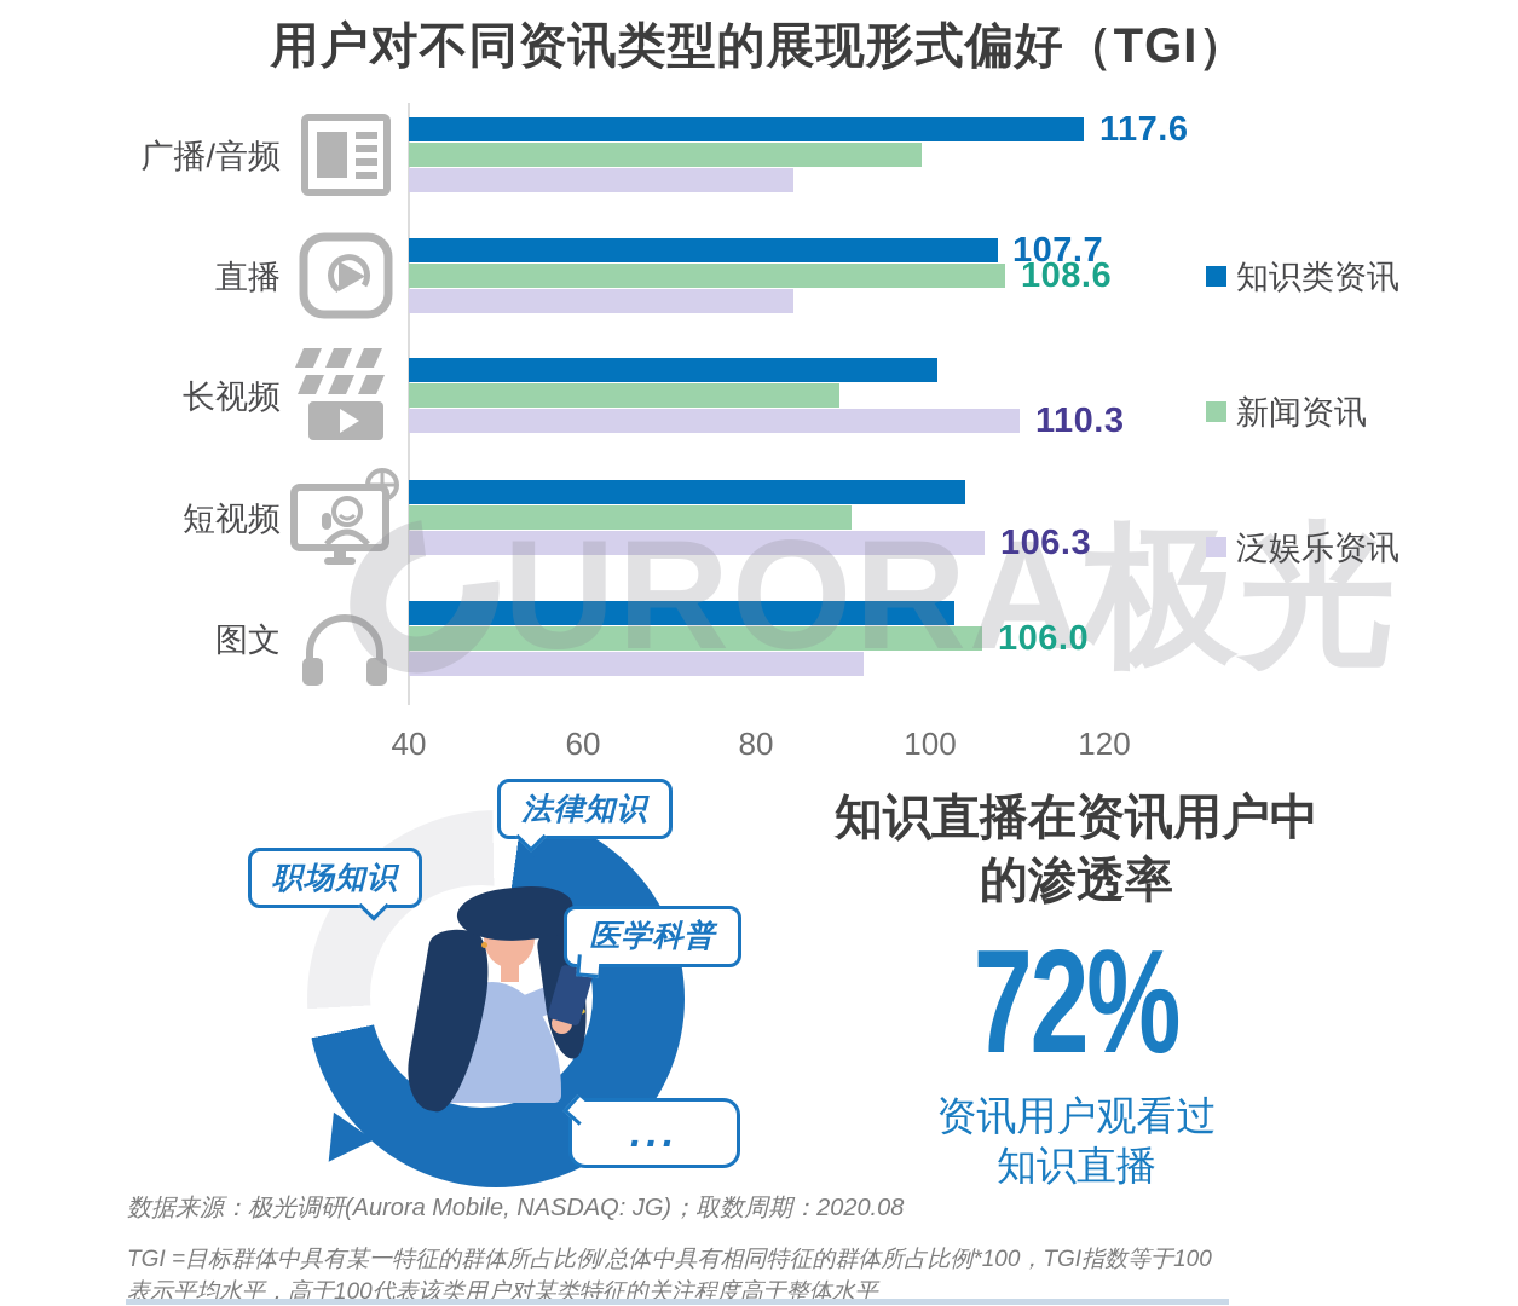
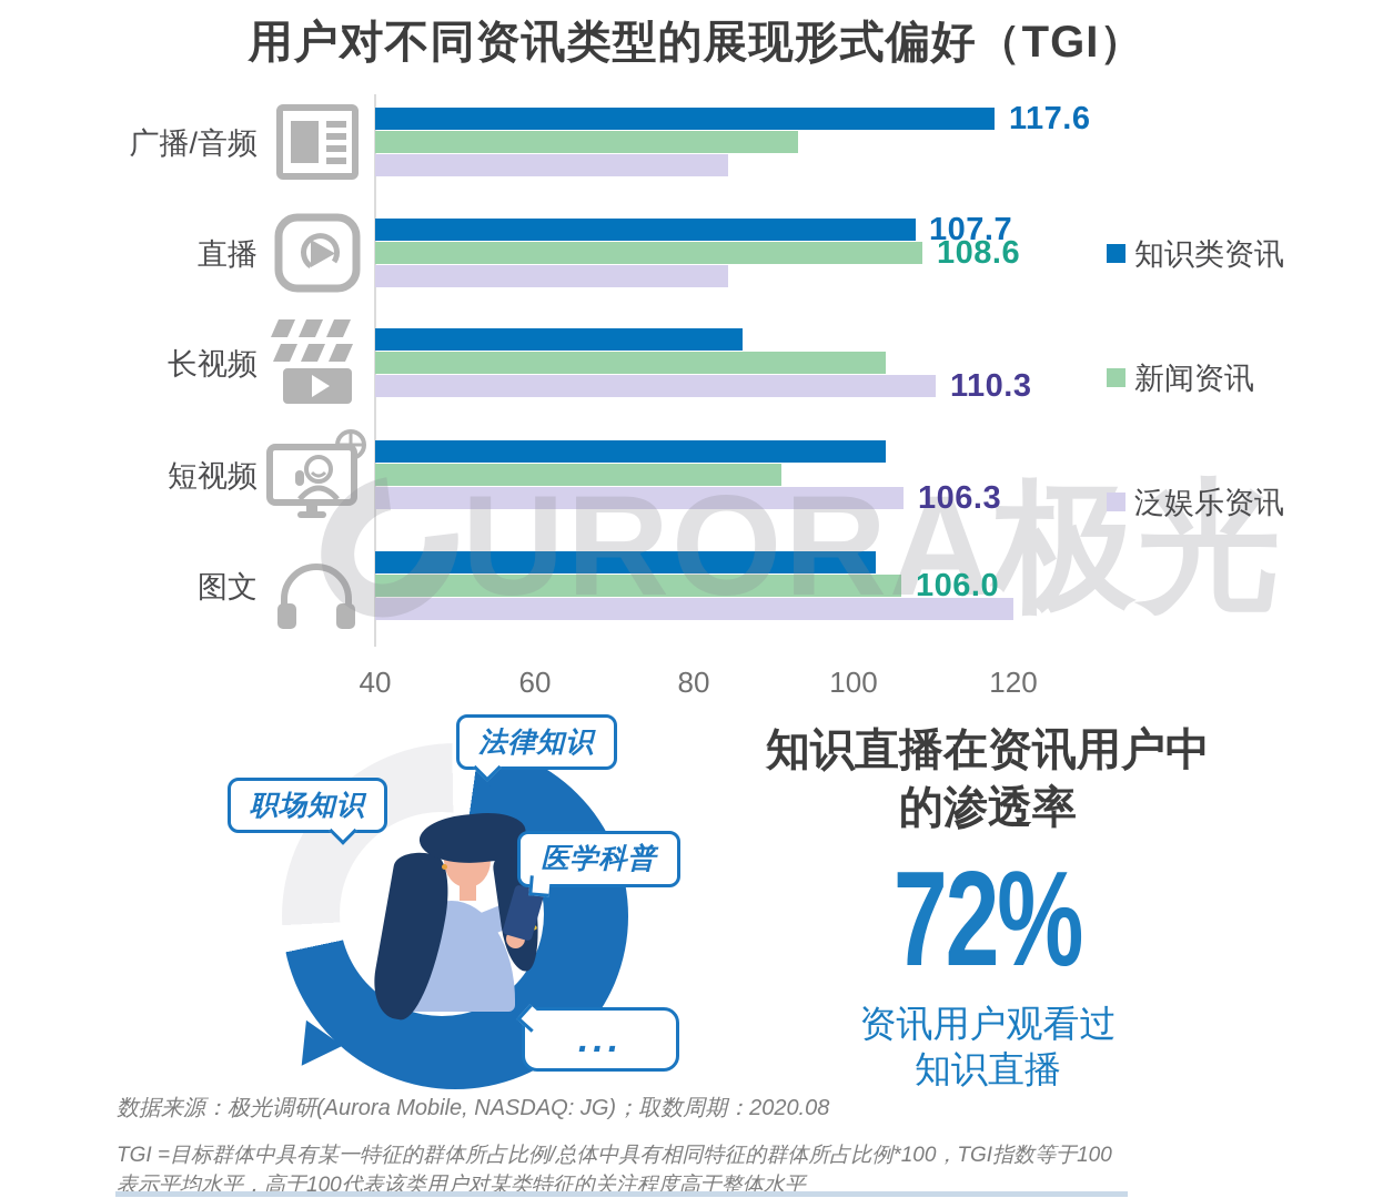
新闻资讯/广播/音频: 99 -> 93
知识类资讯/长视频: 101 -> 86
新闻资讯/长视频: 90 -> 104
泛娱乐资讯/图文: 92 -> 120
